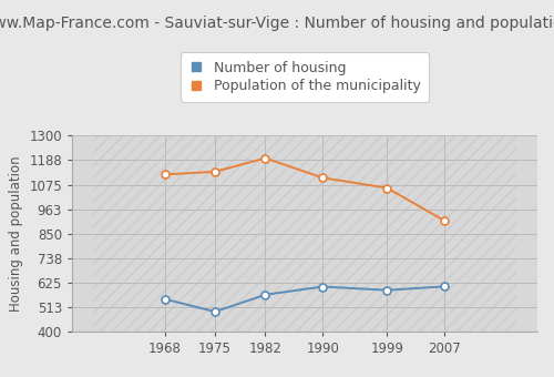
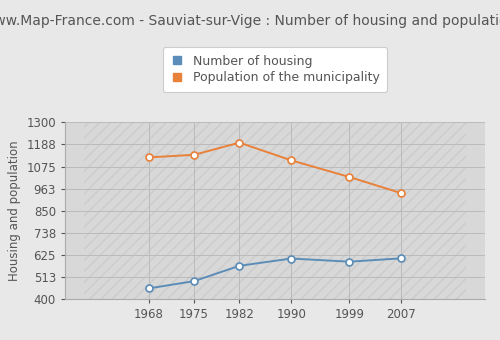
Number of housing/1968: 550 -> 460
Population of the municipality/1999: 1060 -> 1020
Population of the municipality/2007: 910 -> 940
